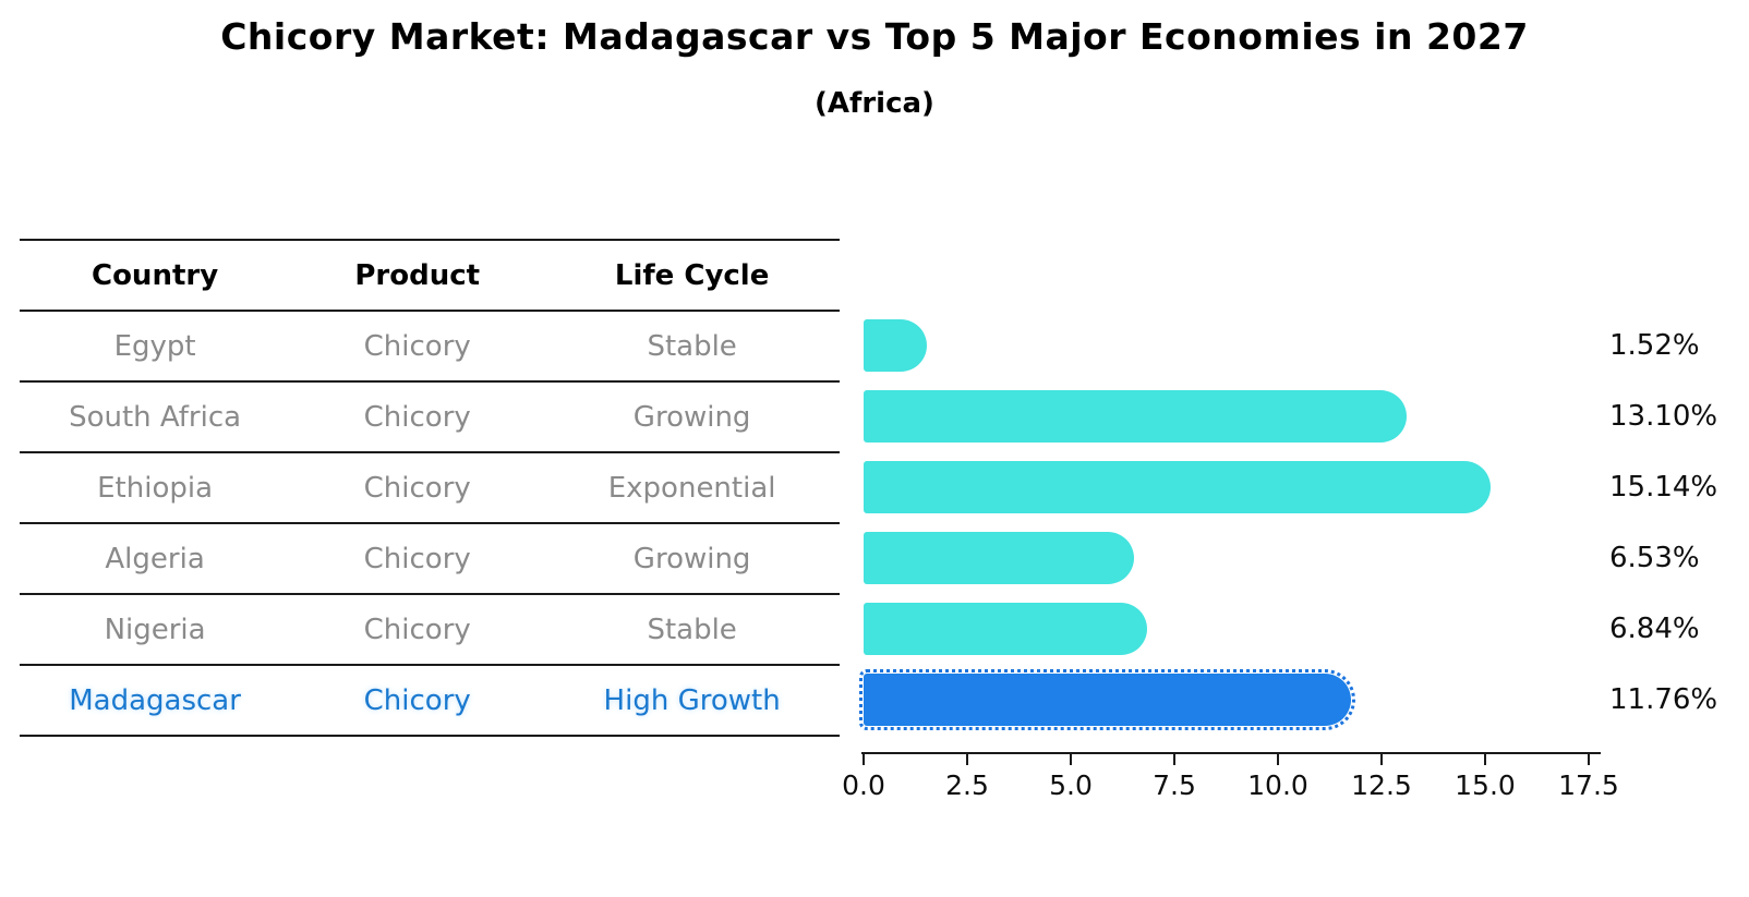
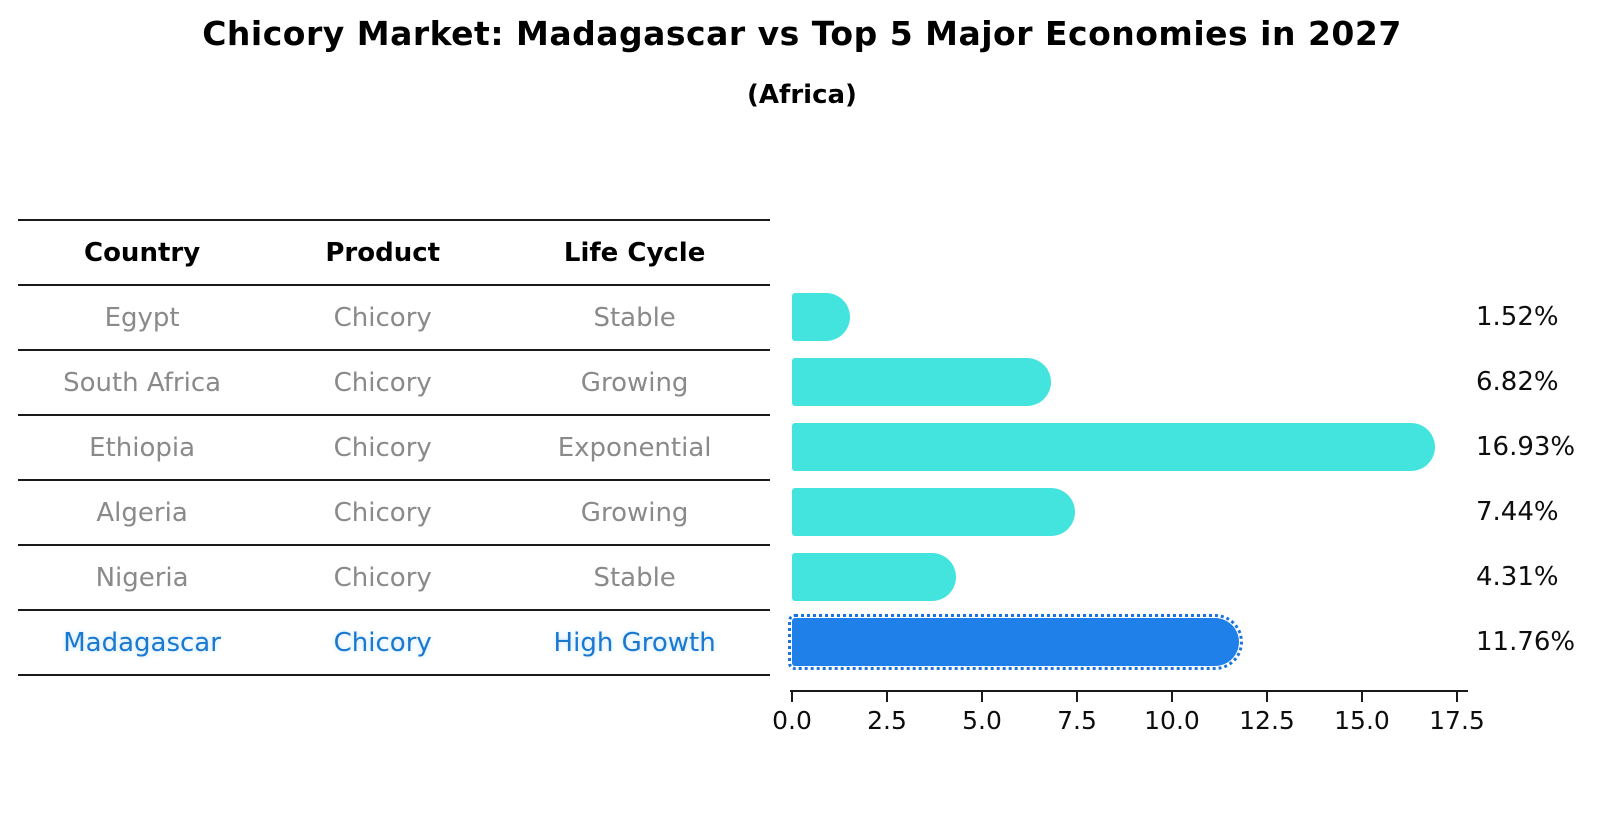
South Africa: 13.10% -> 6.82%
Ethiopia: 15.14% -> 16.93%
Algeria: 6.53% -> 7.44%
Nigeria: 6.84% -> 4.31%
